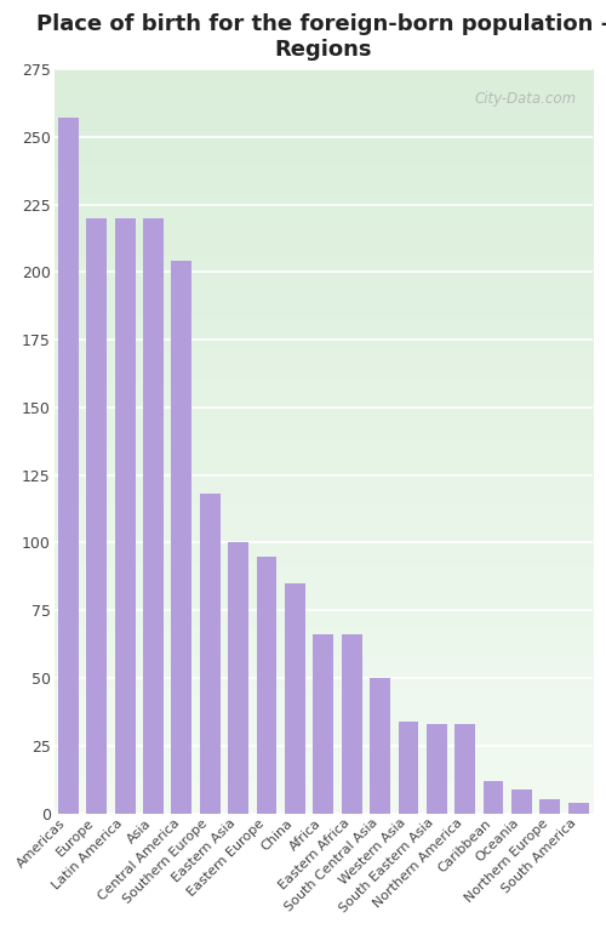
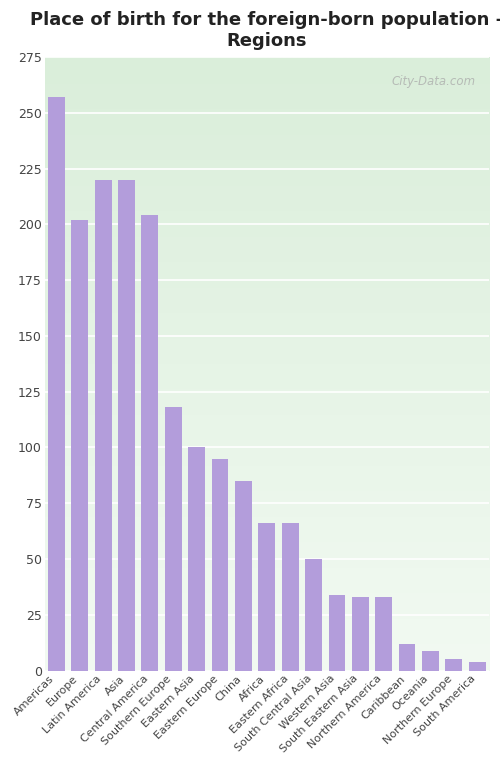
Europe: 220 -> 202
